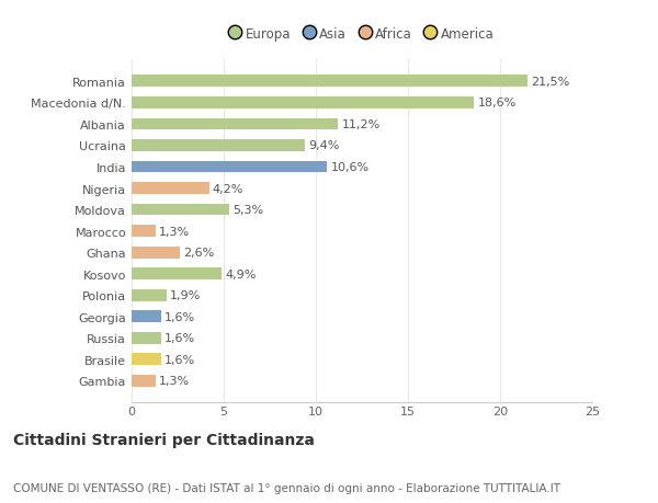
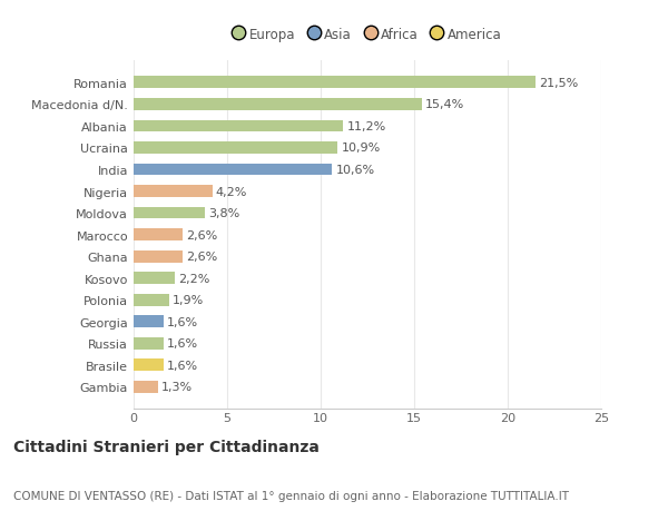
Macedonia d/N.: 18,6% -> 15,4%
Ucraina: 9,4% -> 10,9%
Moldova: 5,3% -> 3,8%
Marocco: 1,3% -> 2,6%
Kosovo: 4,9% -> 2,2%
